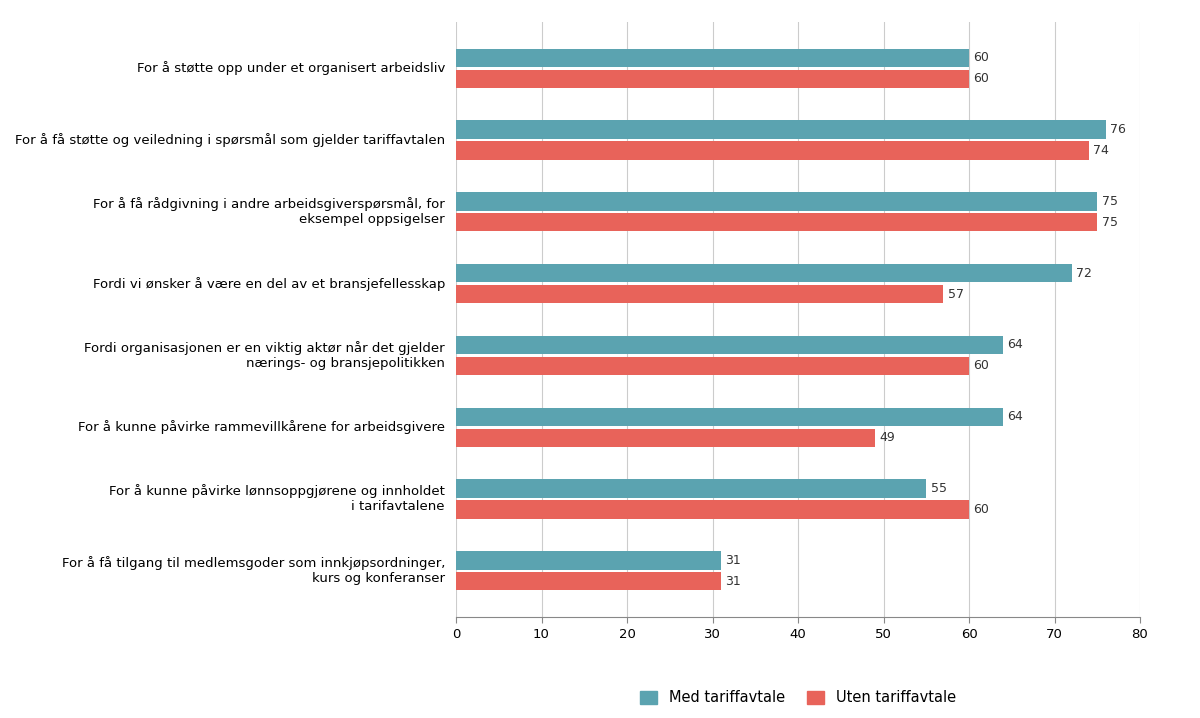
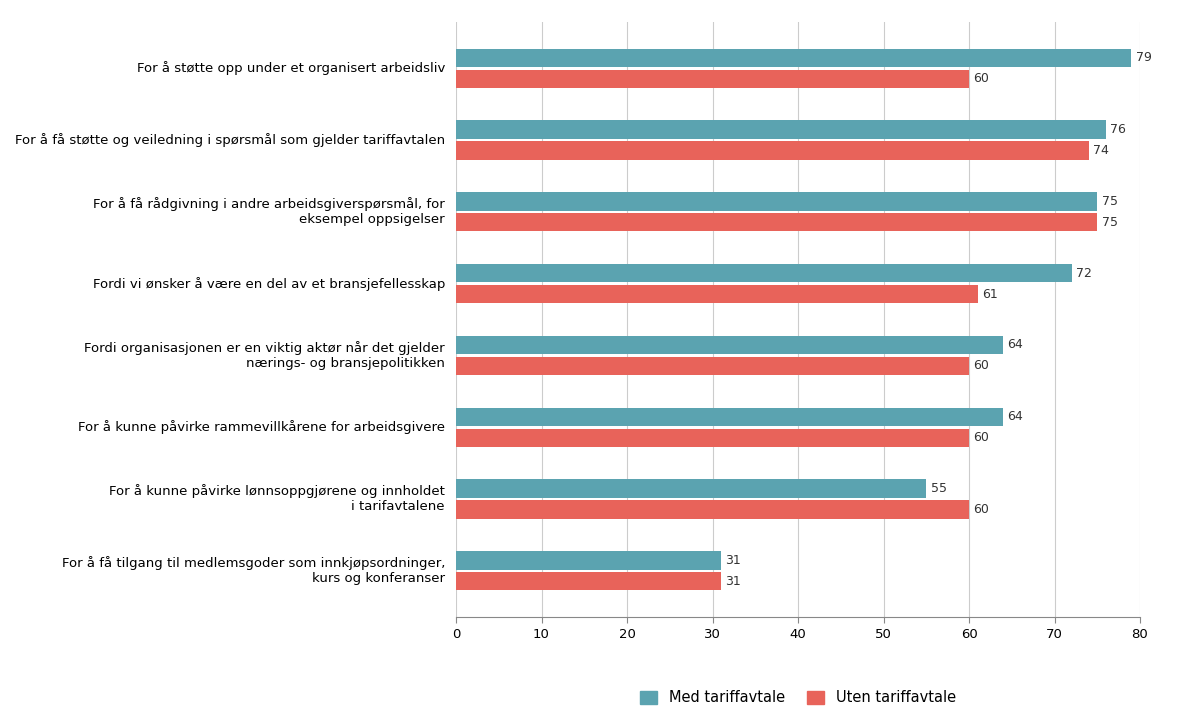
Med tariffavtale/For å støtte opp under et organisert arbeidsliv: 60 -> 79
Uten tariffavtale/Fordi vi ønsker å være en del av et bransjefellesskap: 57 -> 61
Uten tariffavtale/For å kunne påvirke rammevillkårene for arbeidsgivere: 49 -> 60
